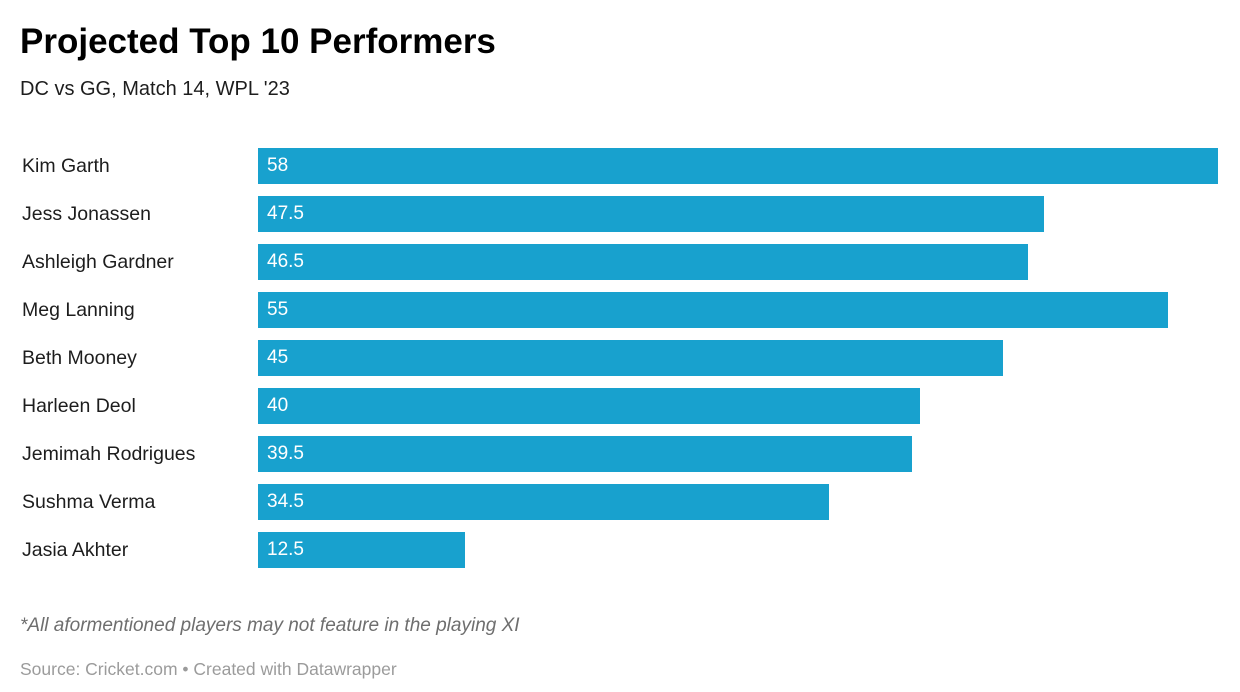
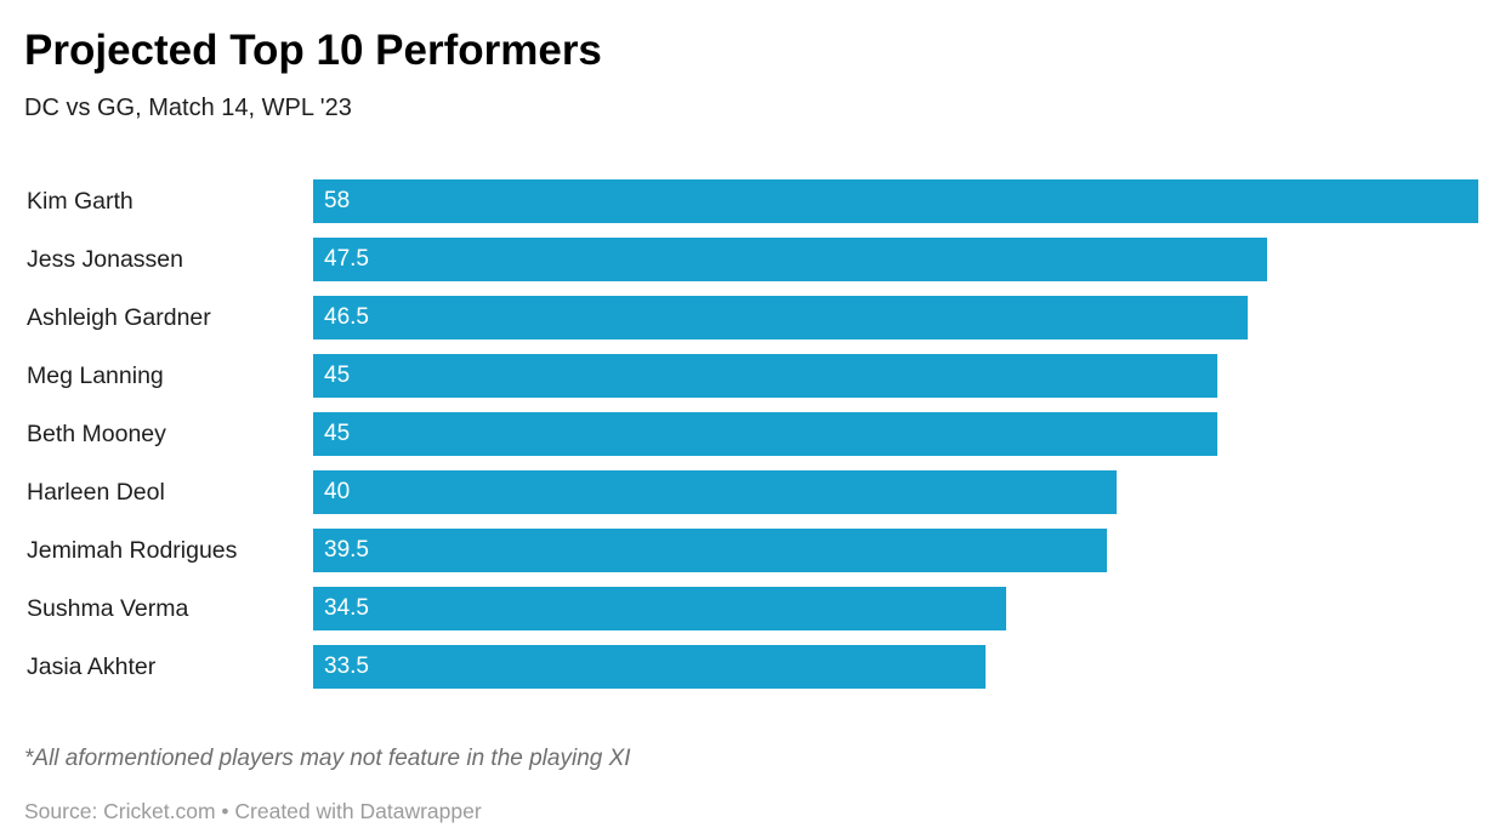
Meg Lanning: 55 -> 45
Jasia Akhter: 12.5 -> 33.5
